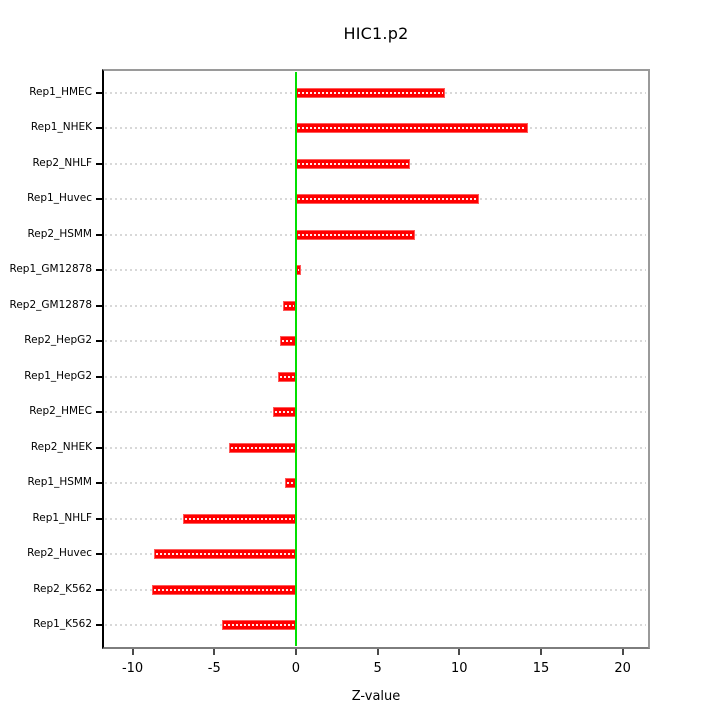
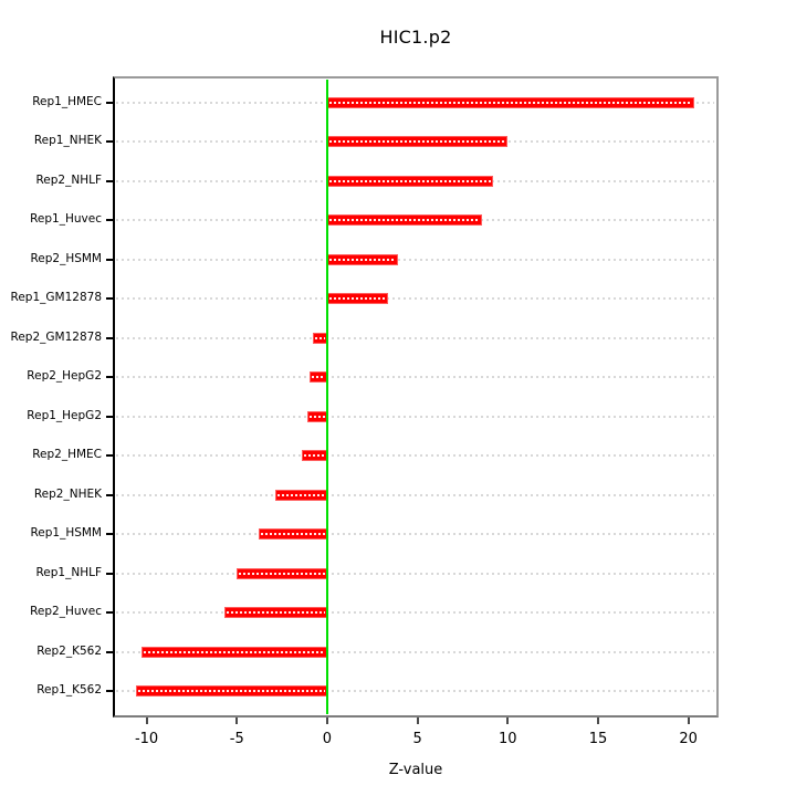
Rep1_HMEC: 9.1 -> 20.3
Rep1_NHEK: 14.2 -> 10.0
Rep2_NHLF: 7.0 -> 9.2
Rep1_Huvec: 11.2 -> 8.6
Rep2_HSMM: 7.3 -> 3.9
Rep1_GM12878: 0.3 -> 3.4
Rep2_NHEK: -4.1 -> -2.9
Rep1_HSMM: -0.7 -> -3.8
Rep1_NHLF: -6.9 -> -5.0
Rep2_Huvec: -8.7 -> -5.7
Rep2_K562: -8.8 -> -10.3
Rep1_K562: -4.5 -> -10.6
